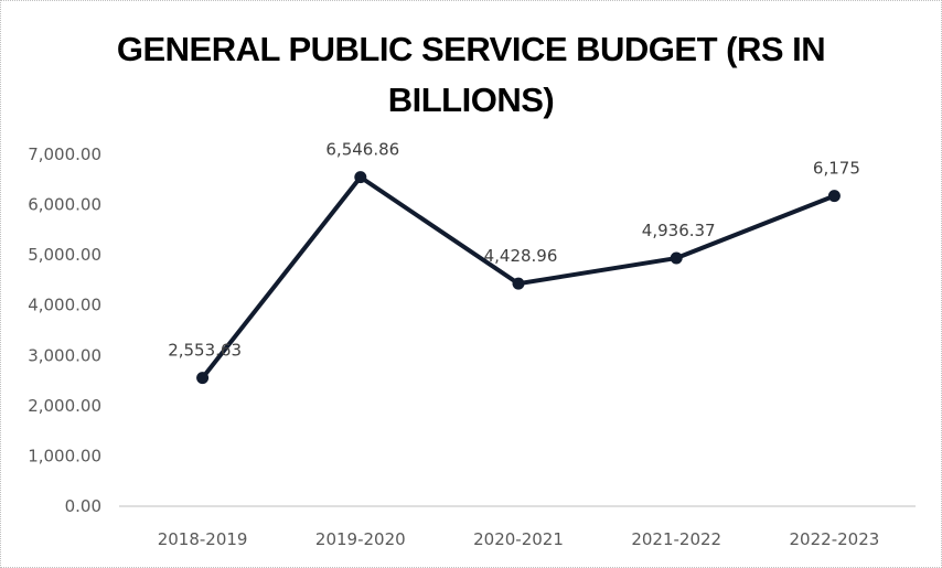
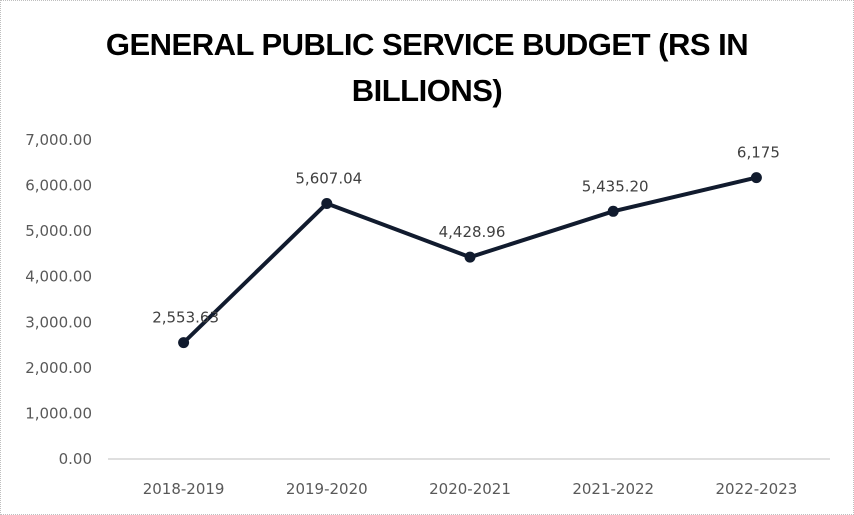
2019-2020: 6,546.86 -> 5,607.04
2021-2022: 4,936.37 -> 5,435.20
